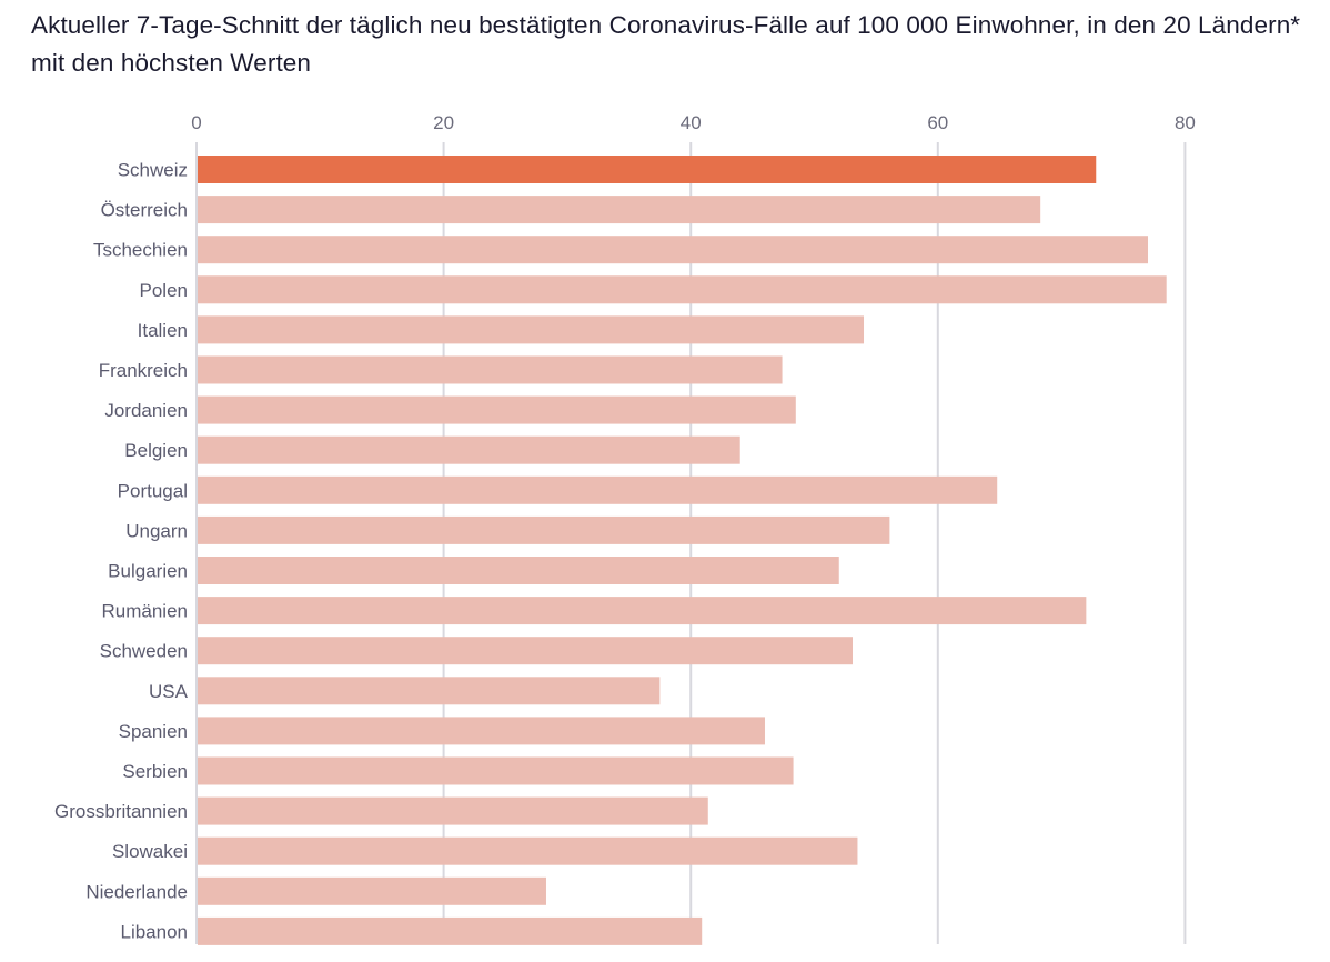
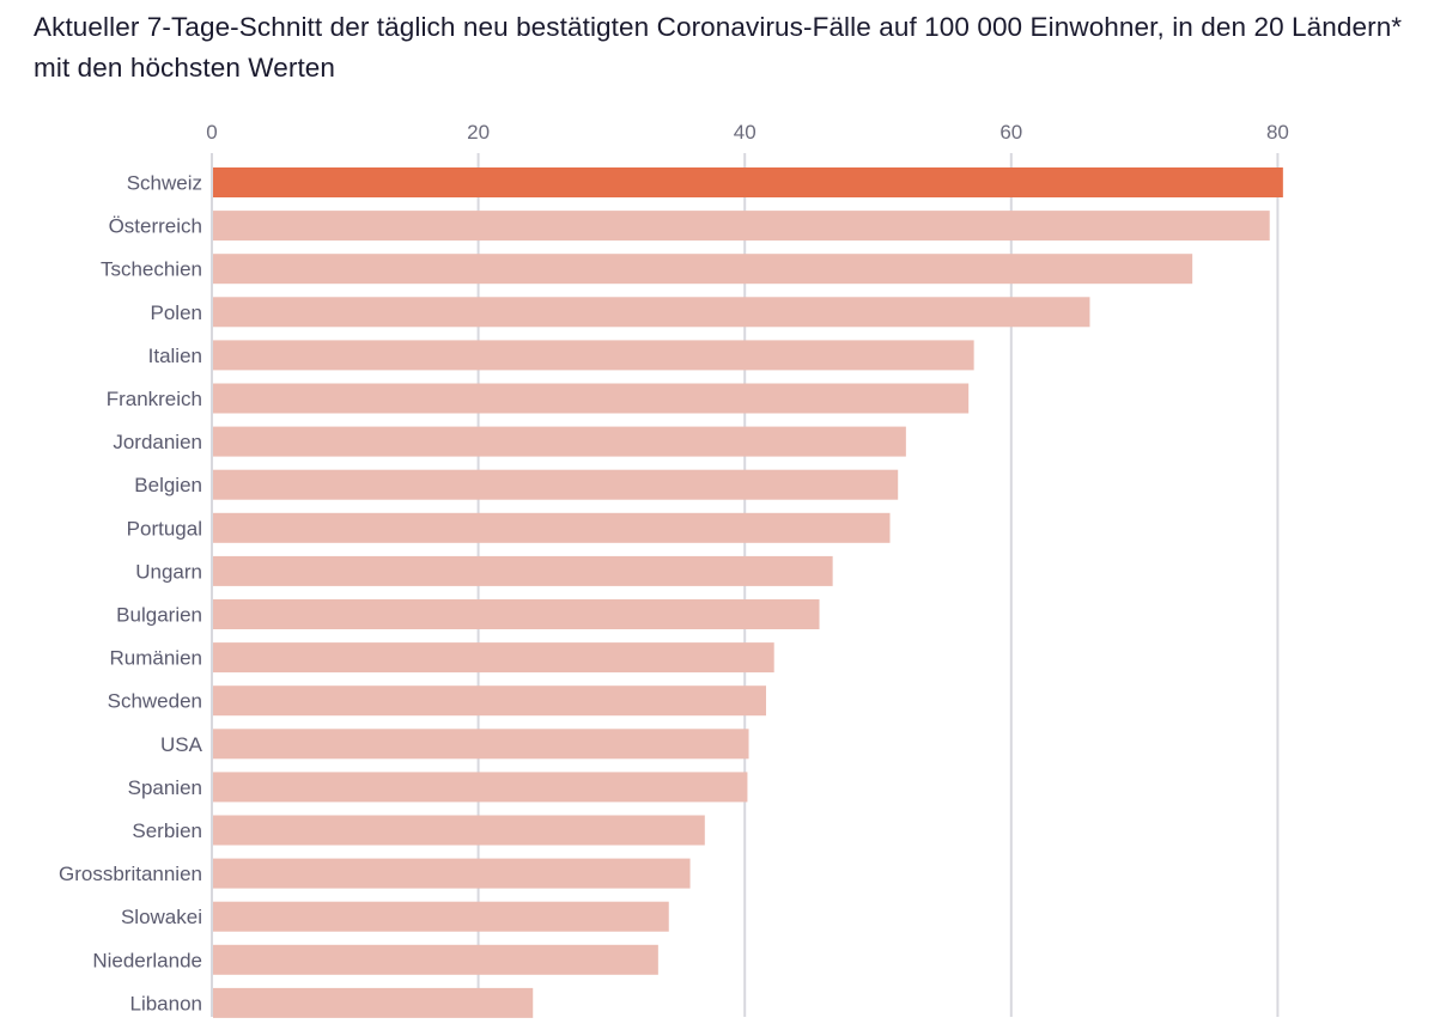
Schweiz: 72.8 -> 80.4
Österreich: 68.3 -> 79.4
Tschechien: 77.0 -> 73.6
Polen: 78.5 -> 65.9
Italien: 54.0 -> 57.2
Frankreich: 47.4 -> 56.8
Jordanien: 48.5 -> 52.1
Belgien: 44.0 -> 51.5
Portugal: 64.8 -> 50.9
Ungarn: 56.1 -> 46.6
Bulgarien: 52.0 -> 45.6
Rumänien: 72.0 -> 42.2
Schweden: 53.1 -> 41.6
USA: 37.5 -> 40.3
Spanien: 46.0 -> 40.2
Serbien: 48.3 -> 37.0
Grossbritannien: 41.4 -> 35.9
Slowakei: 53.5 -> 34.3
Niederlande: 28.3 -> 33.5
Libanon: 40.9 -> 24.1
